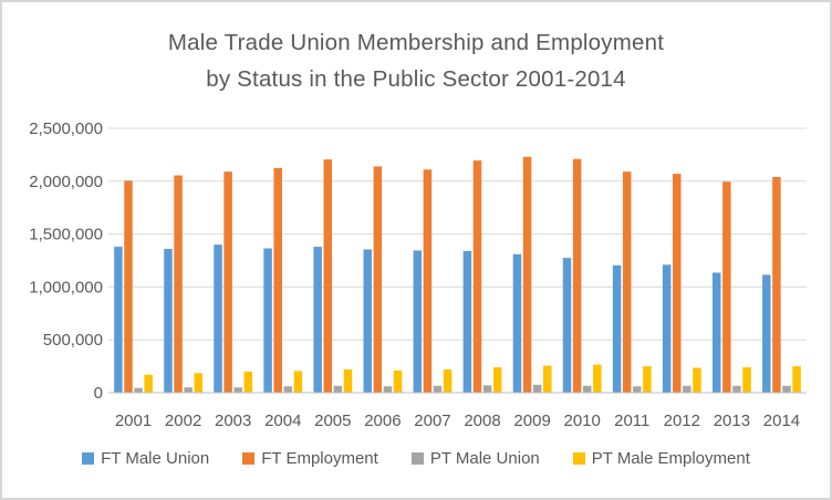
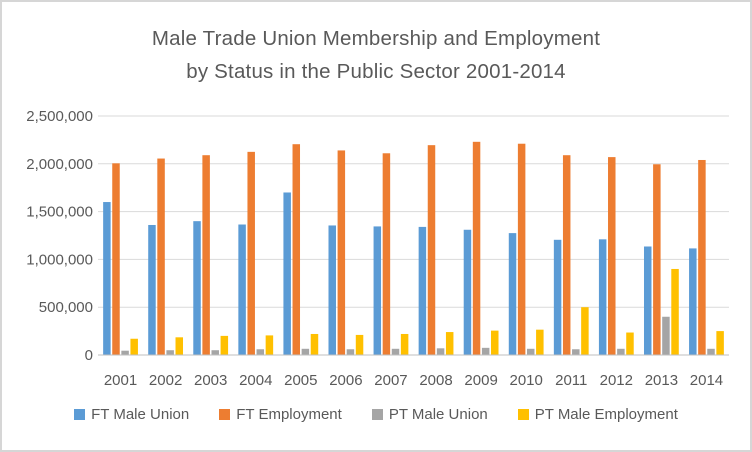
FT Male Union/2001: 1400000 -> 1600000
FT Male Union/2005: 1400000 -> 1700000
PT Male Employment/2011: 200000 -> 500000
PT Male Union/2013: 100000 -> 400000
PT Male Employment/2013: 200000 -> 900000
